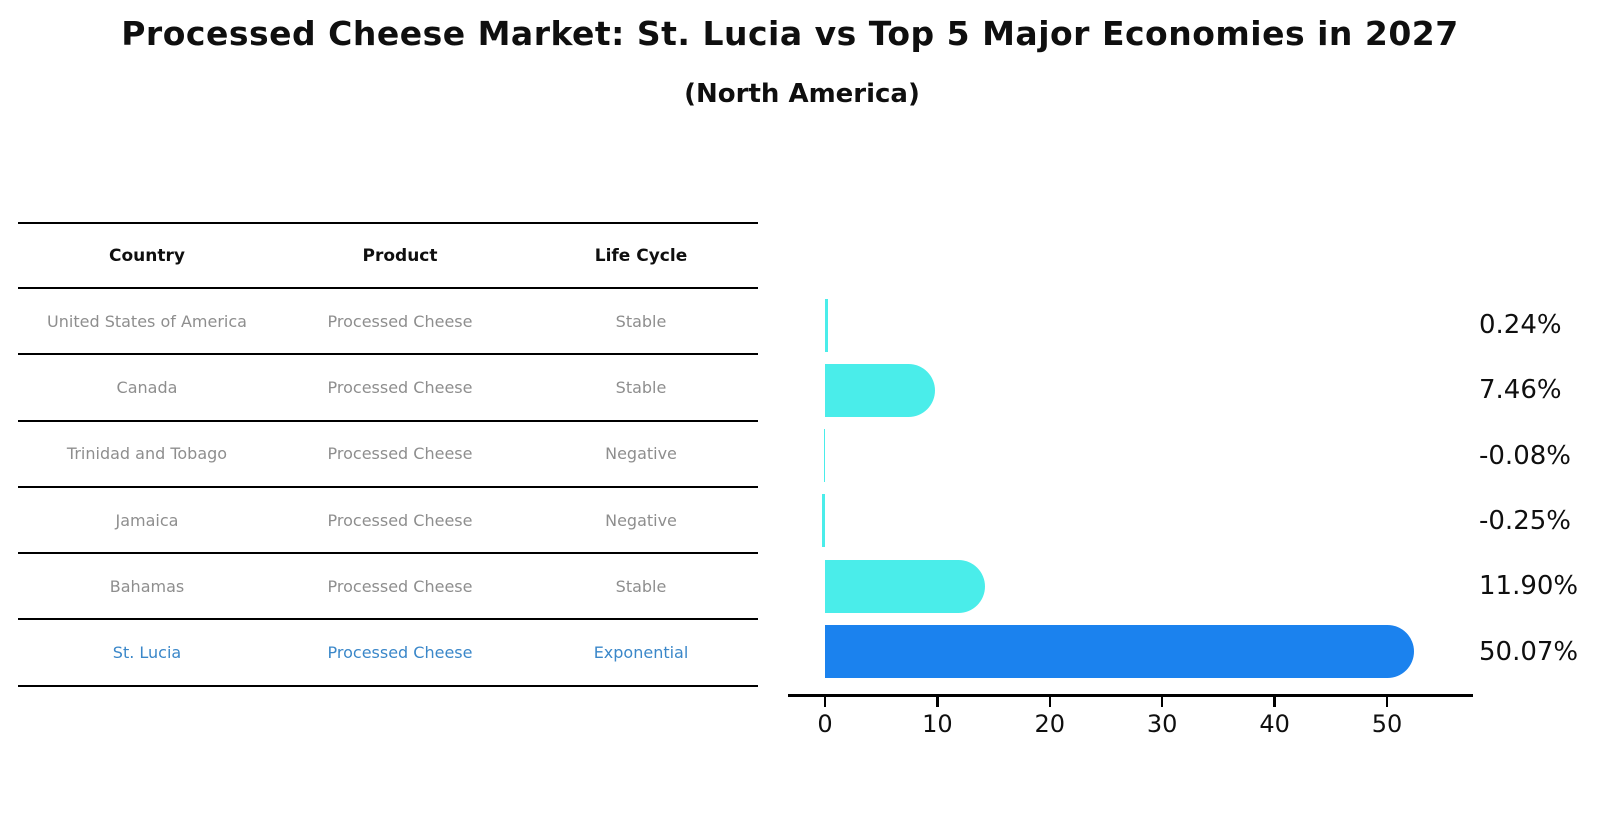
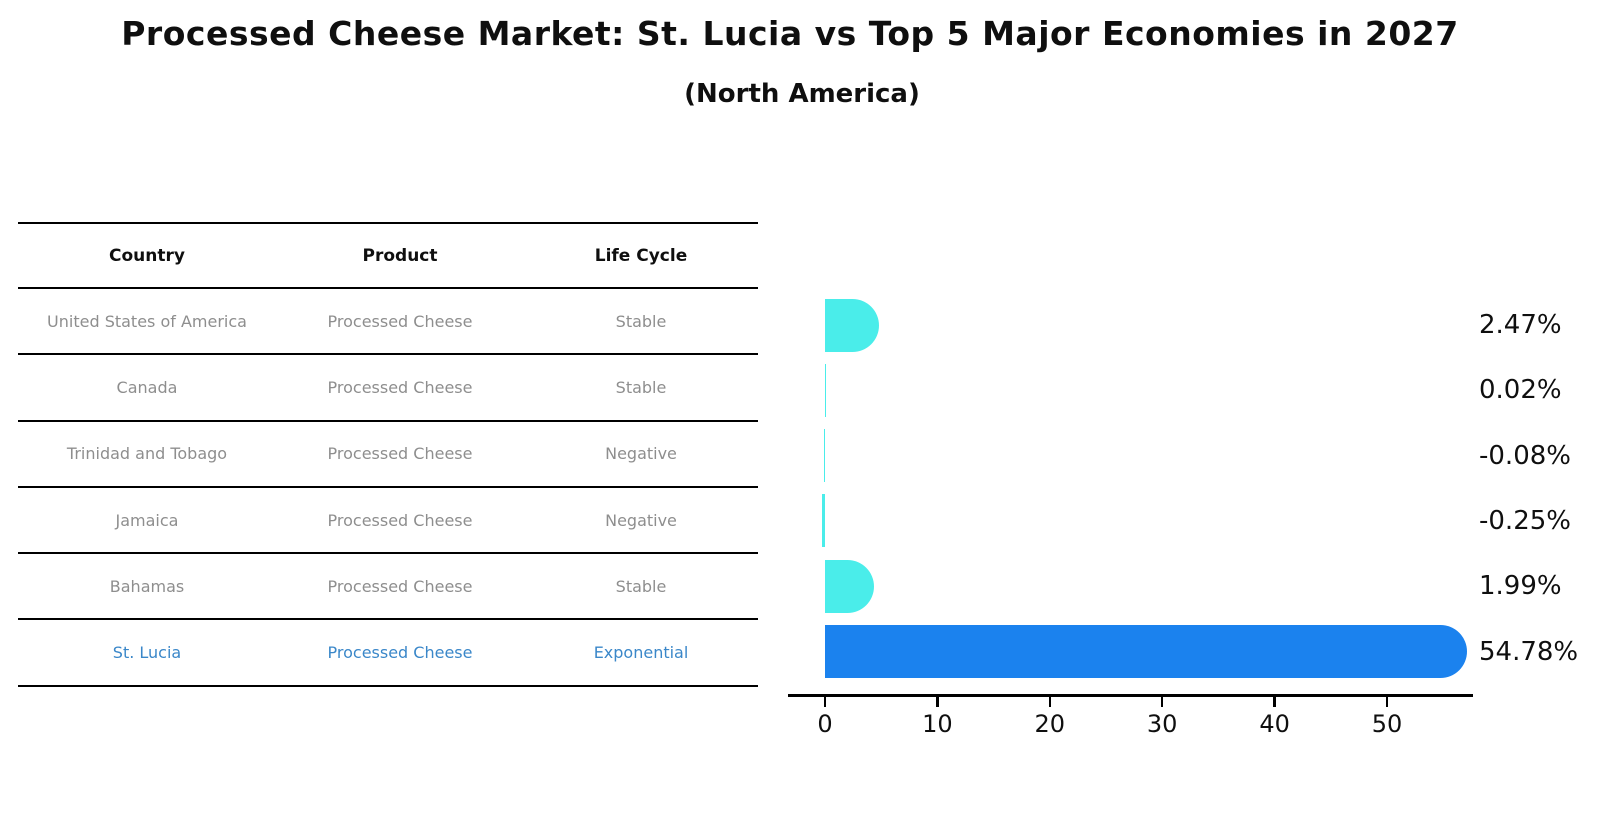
United States of America: 0.24% -> 2.47%
Canada: 7.46% -> 0.02%
Bahamas: 11.90% -> 1.99%
St. Lucia: 50.07% -> 54.78%
